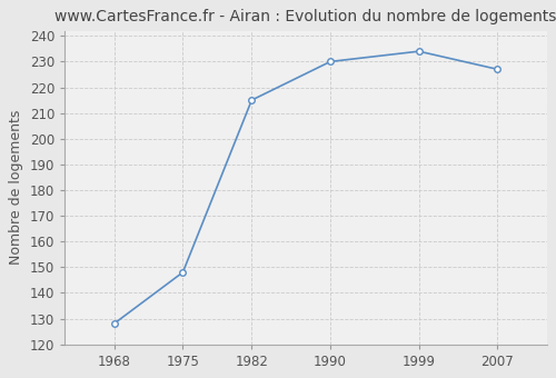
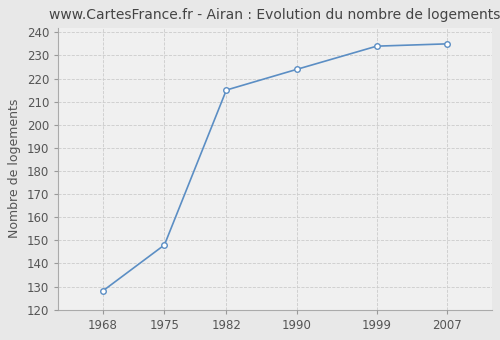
1990: 230 -> 224
2007: 227 -> 235
